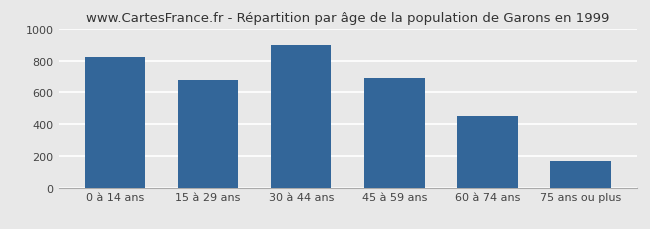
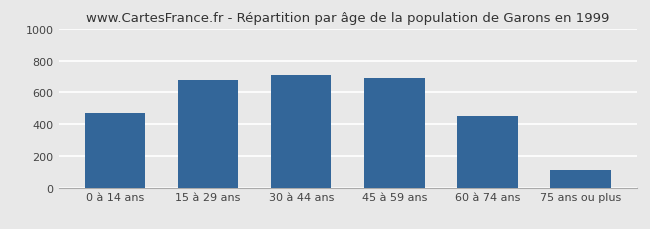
0 à 14 ans: 820 -> 470
30 à 44 ans: 900 -> 710
75 ans ou plus: 170 -> 110
